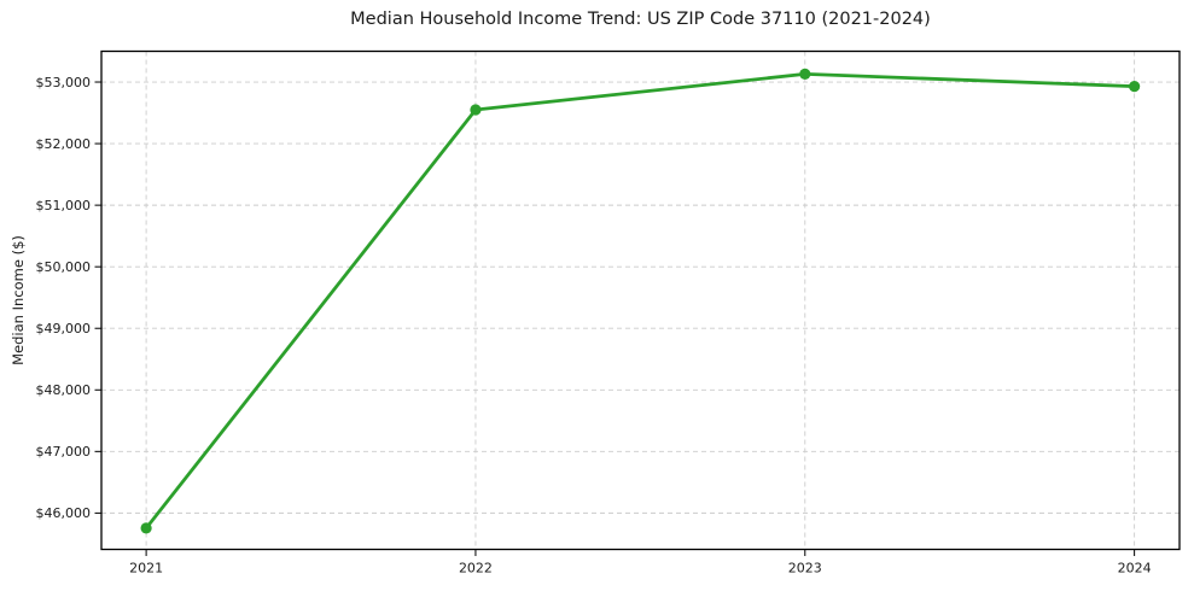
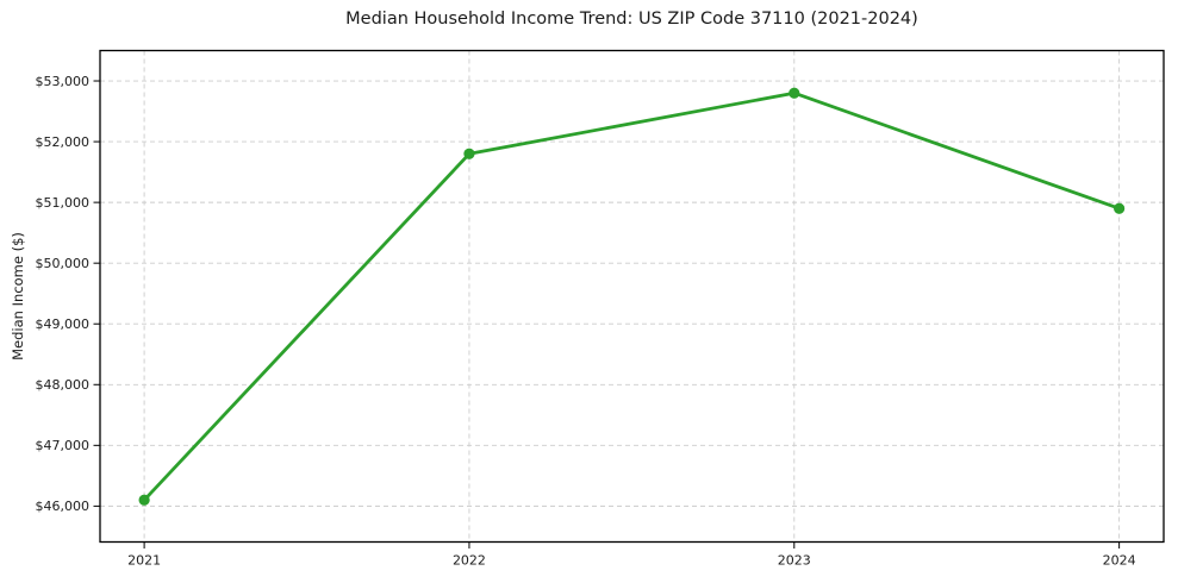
2021: $45800 -> $46100
2022: $52600 -> $51800
2023: $53100 -> $52800
2024: $52900 -> $50900
